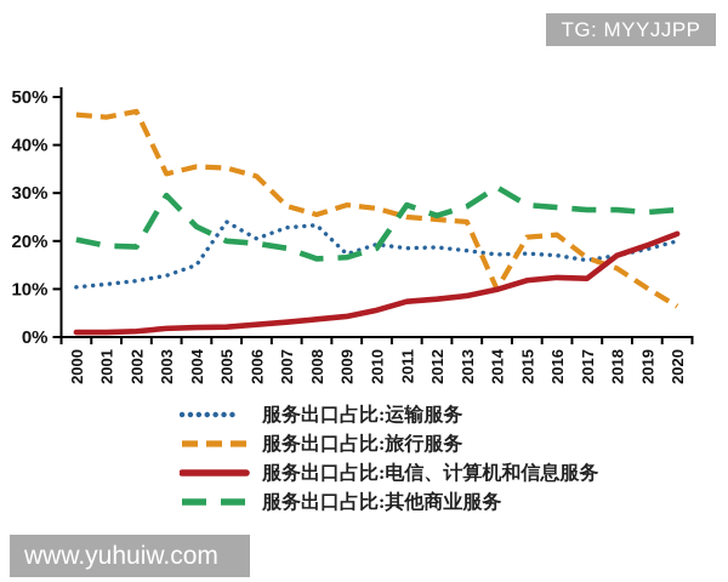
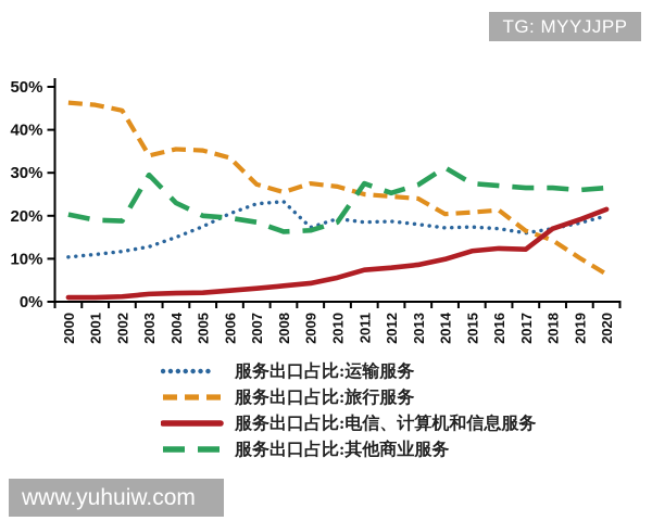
服务出口占比:旅行服务/2002: 47% -> 44%
服务出口占比:运输服务/2005: 24% -> 18%
服务出口占比:旅行服务/2014: 10% -> 20%
